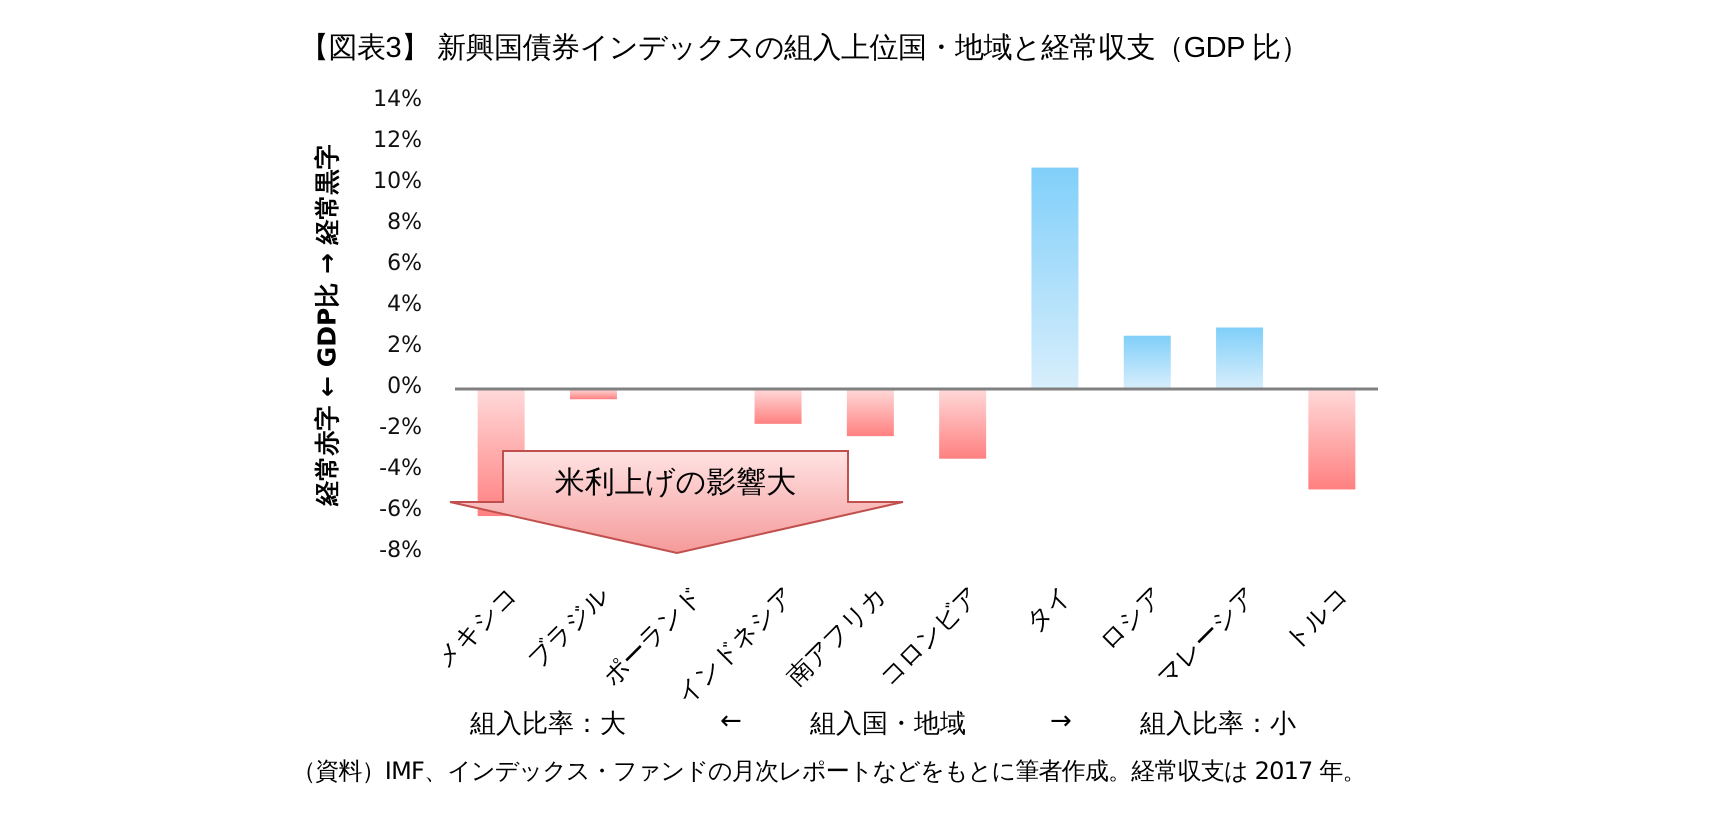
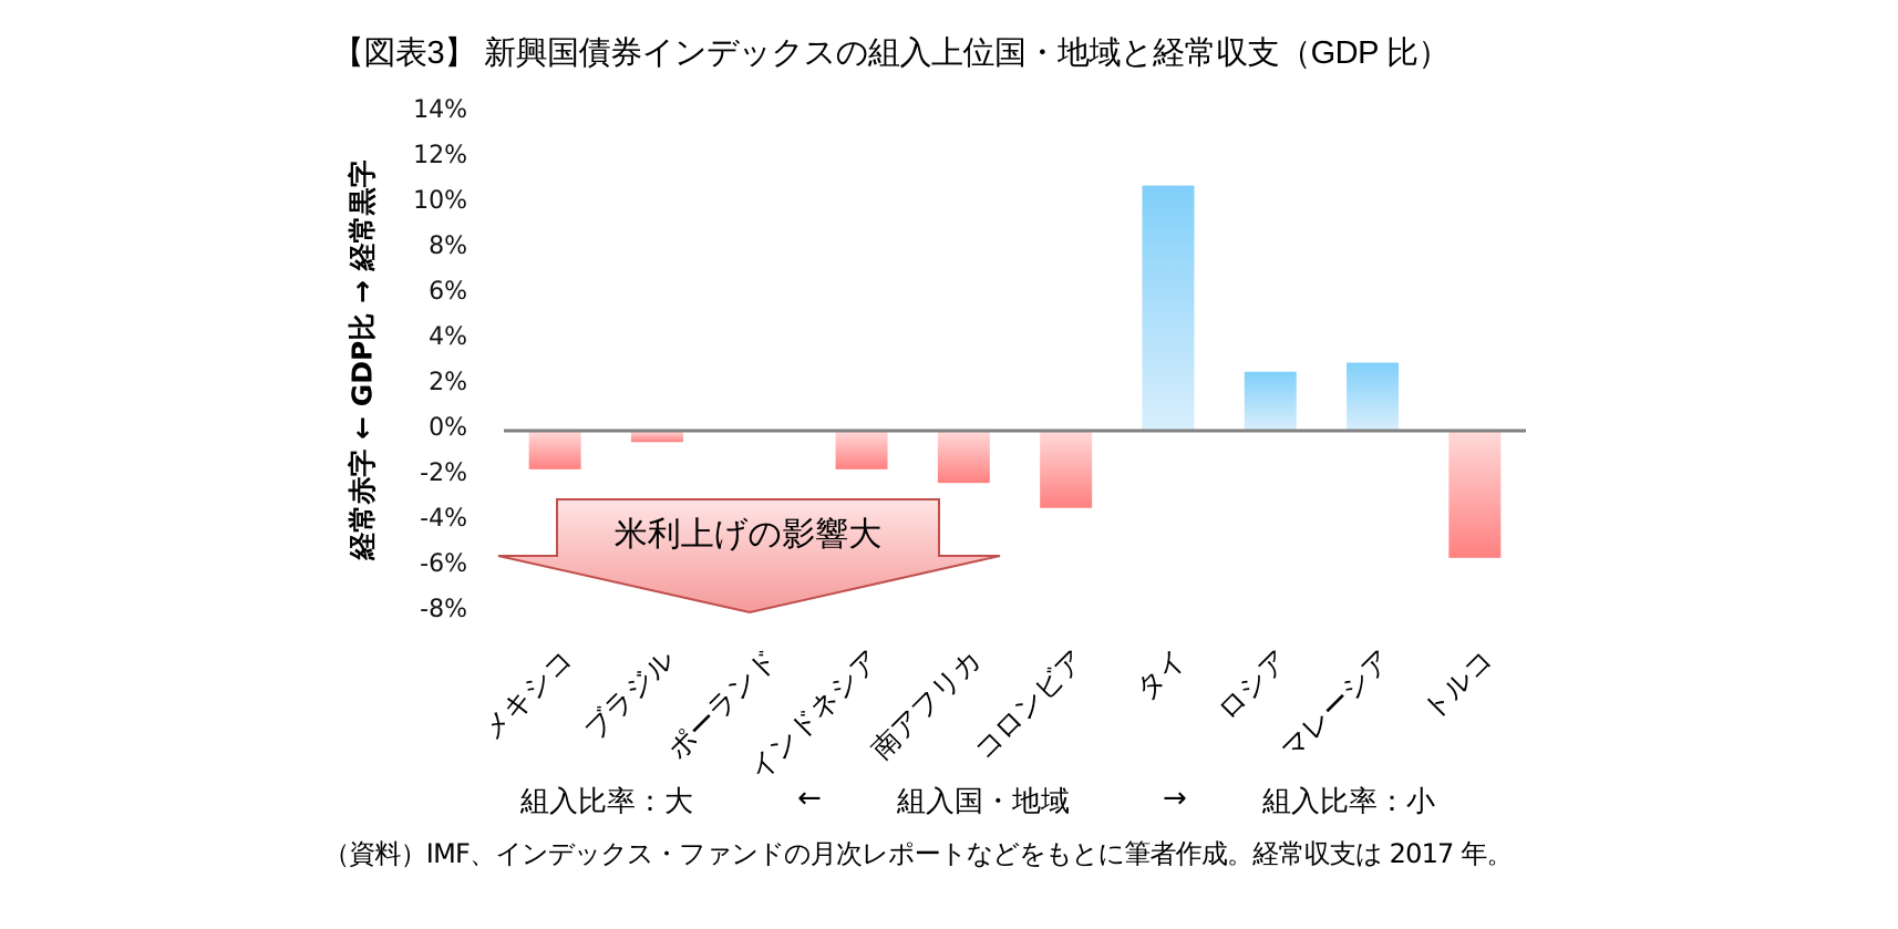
メキシコ: -6.2% -> -1.7%
トルコ: -4.9% -> -5.6%
